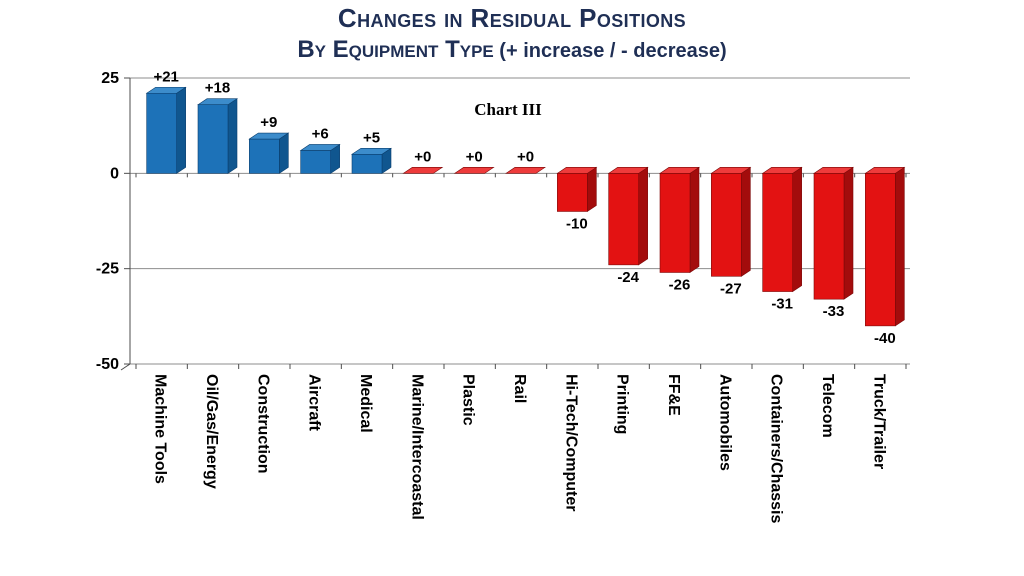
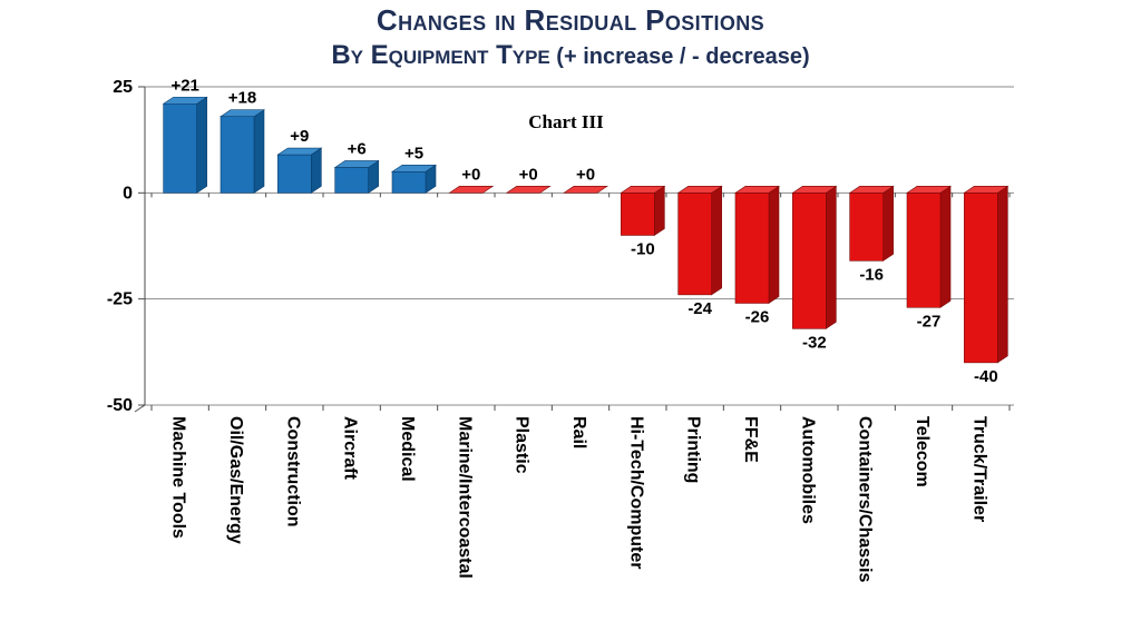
Automobiles: -27 -> -32
Containers/Chassis: -31 -> -16
Telecom: -33 -> -27
